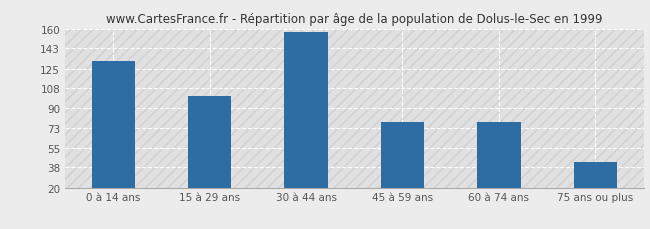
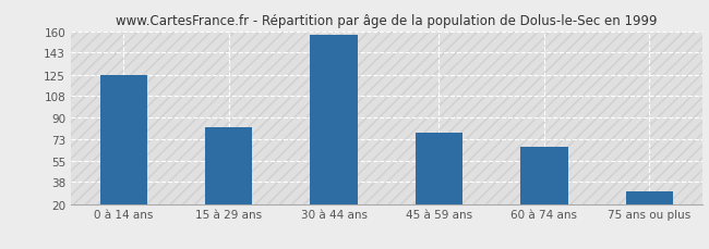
0 à 14 ans: 132 -> 125
15 à 29 ans: 101 -> 82
60 à 74 ans: 78 -> 66
75 ans ou plus: 43 -> 30
